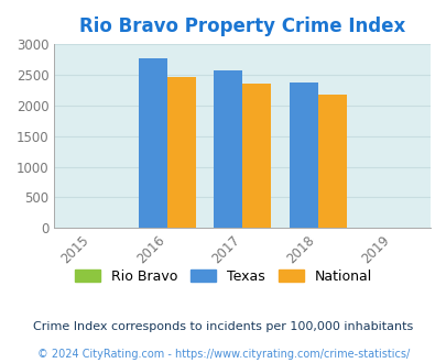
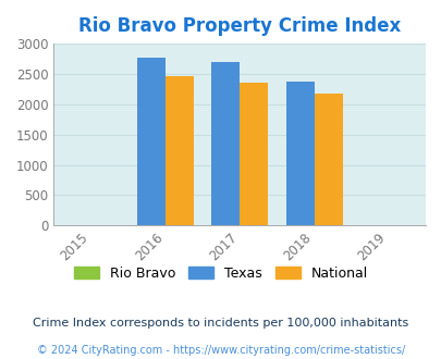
Texas/2017: 2560 -> 2700
